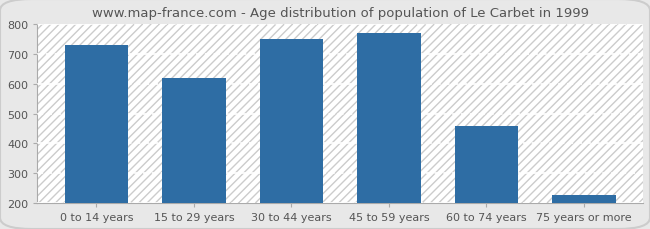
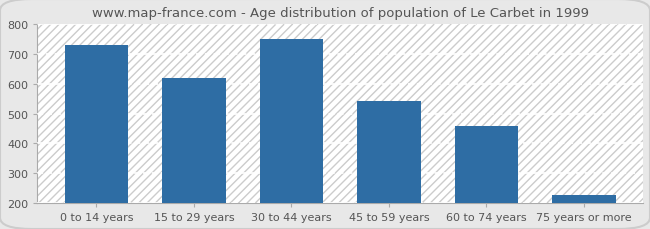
45 to 59 years: 770 -> 542
